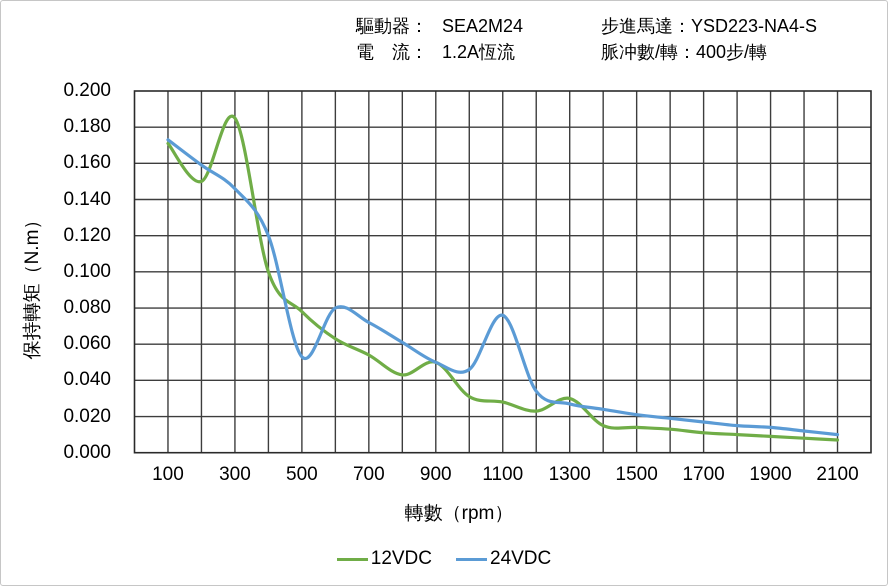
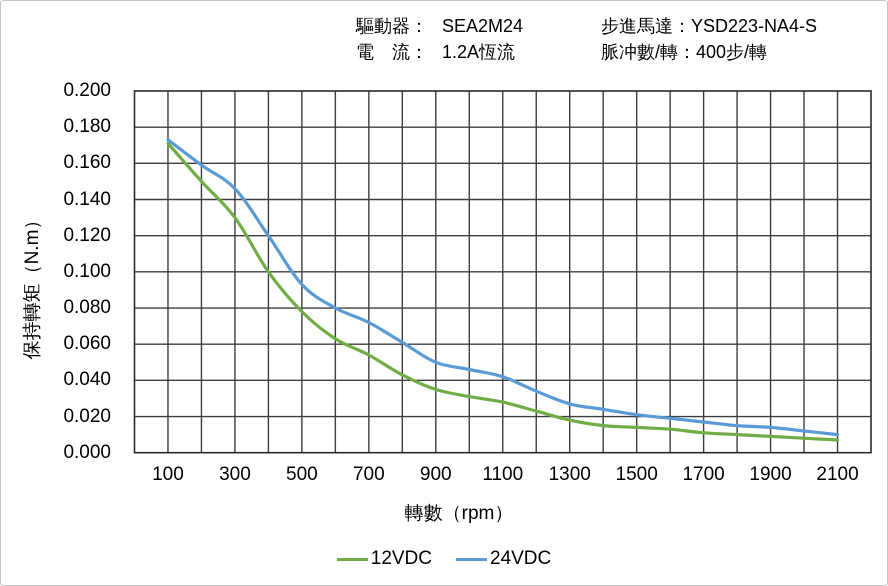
12VDC/300: 0.185 -> 0.130
24VDC/500: 0.053 -> 0.093
12VDC/900: 0.050 -> 0.035
24VDC/1100: 0.076 -> 0.042
12VDC/1300: 0.030 -> 0.018
